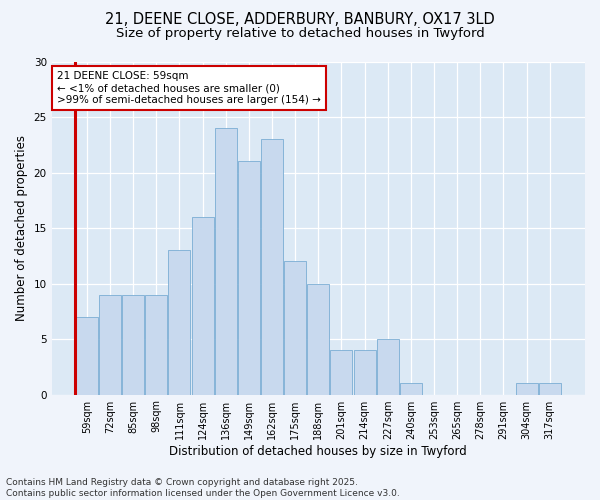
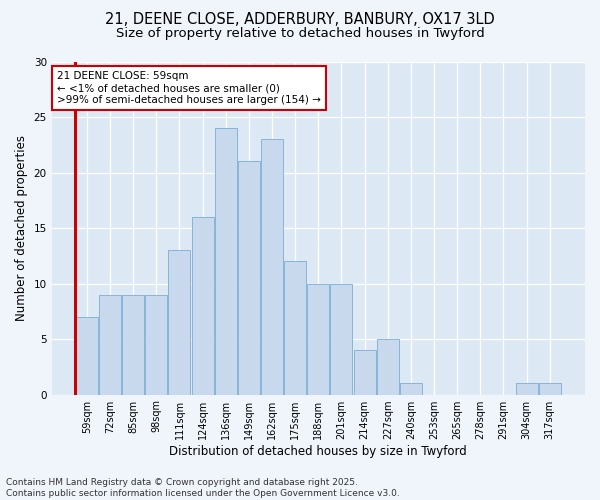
201sqm: 4 -> 10
